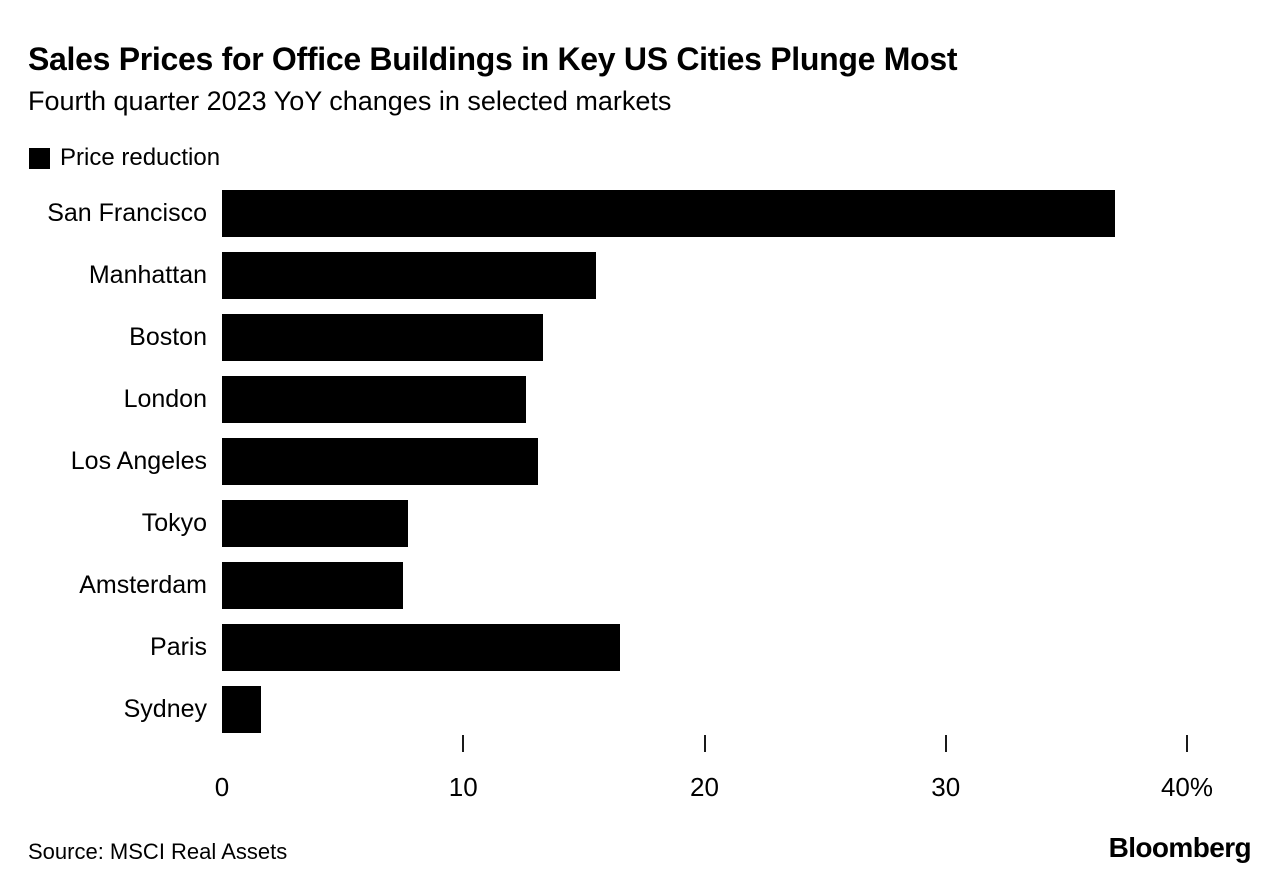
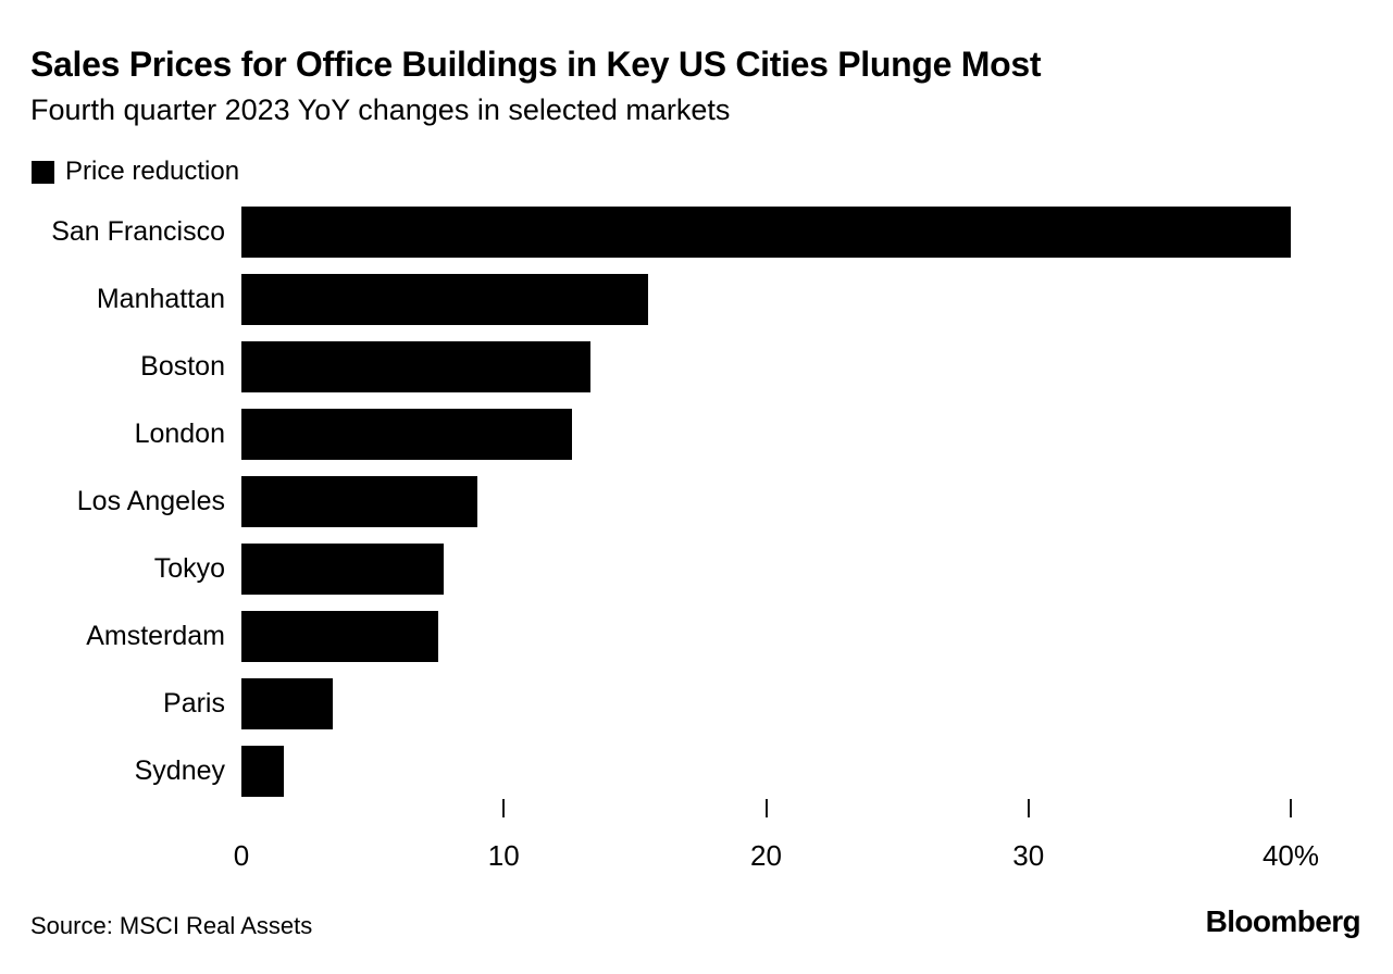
San Francisco: 37.0% -> 40.0%
Los Angeles: 13.1% -> 9.0%
Paris: 16.5% -> 3.5%
